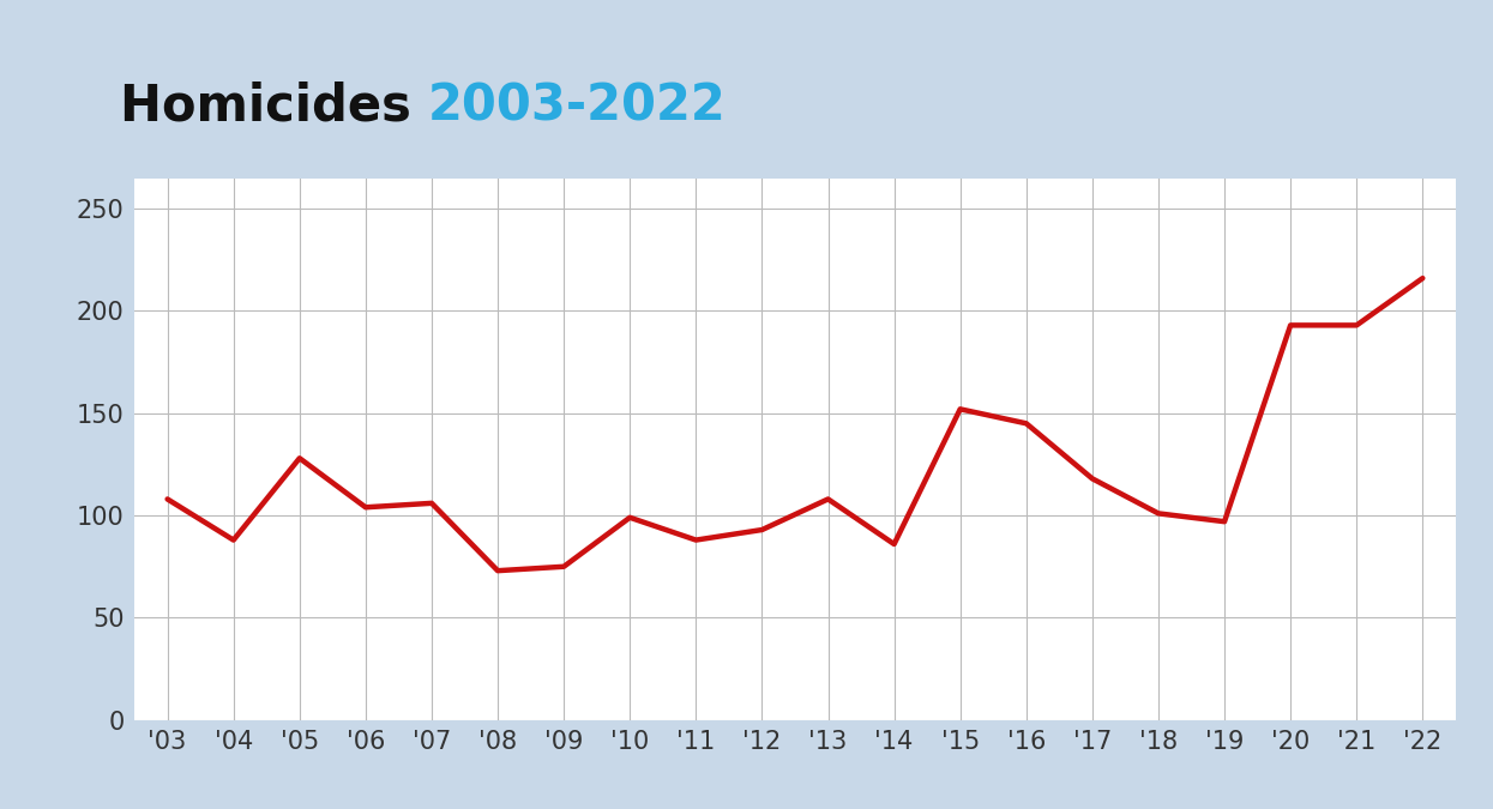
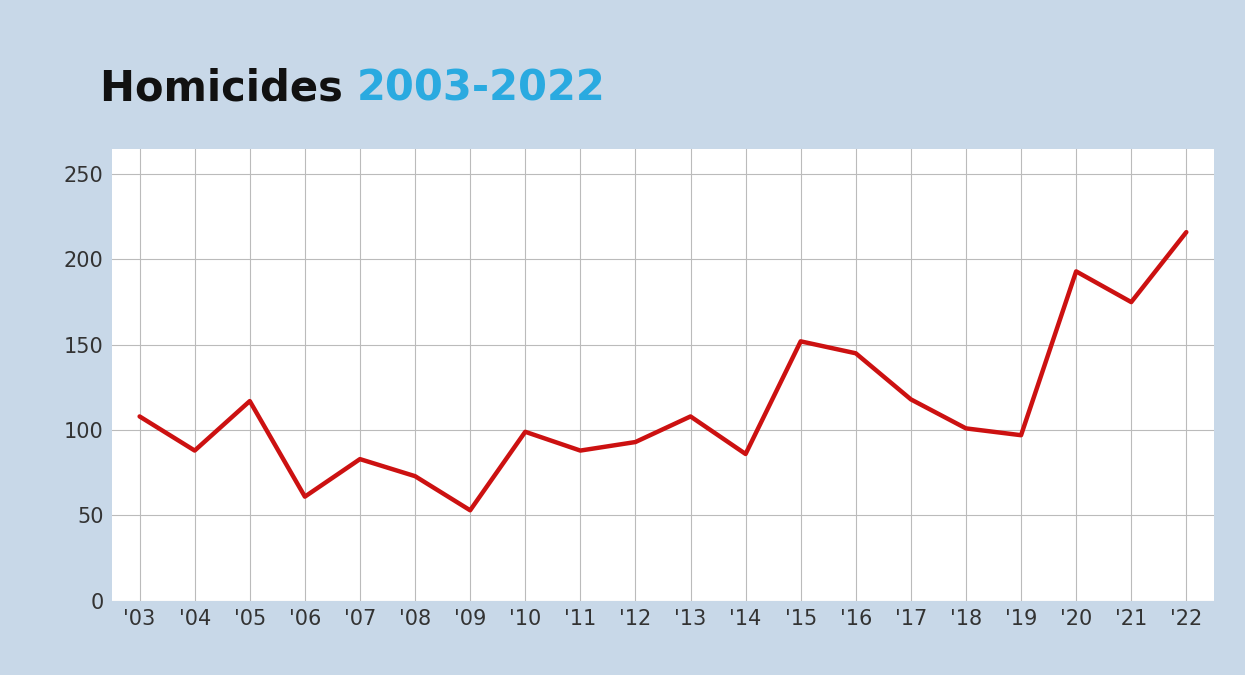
'05: 128 -> 117
'06: 104 -> 61
'07: 106 -> 83
'09: 75 -> 53
'21: 193 -> 175
